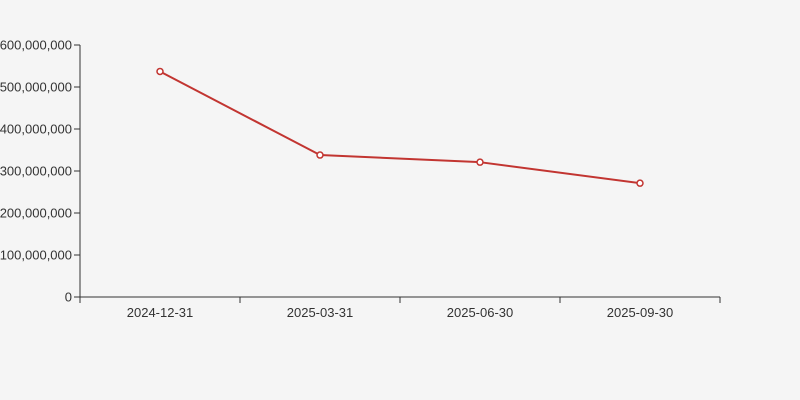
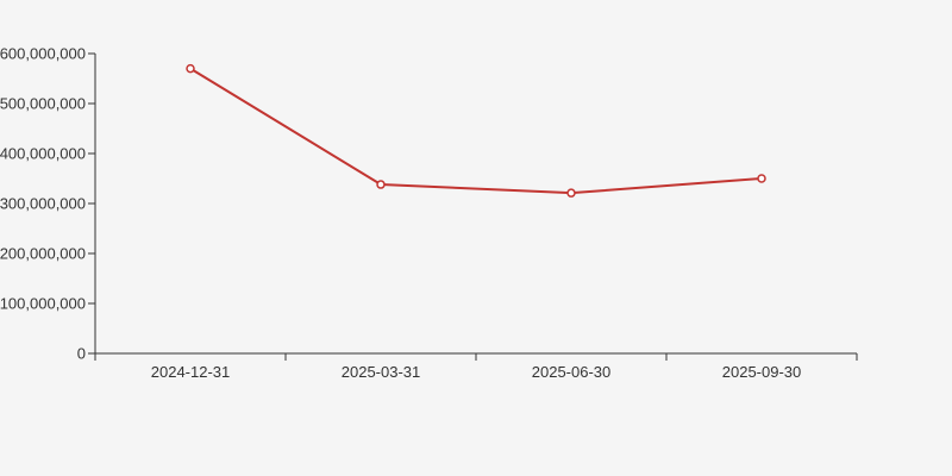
2024-12-31: 540000000 -> 570000000
2025-09-30: 270000000 -> 350000000
